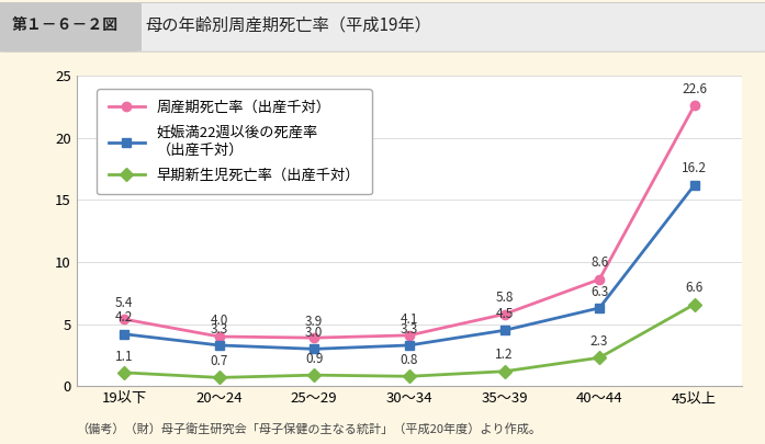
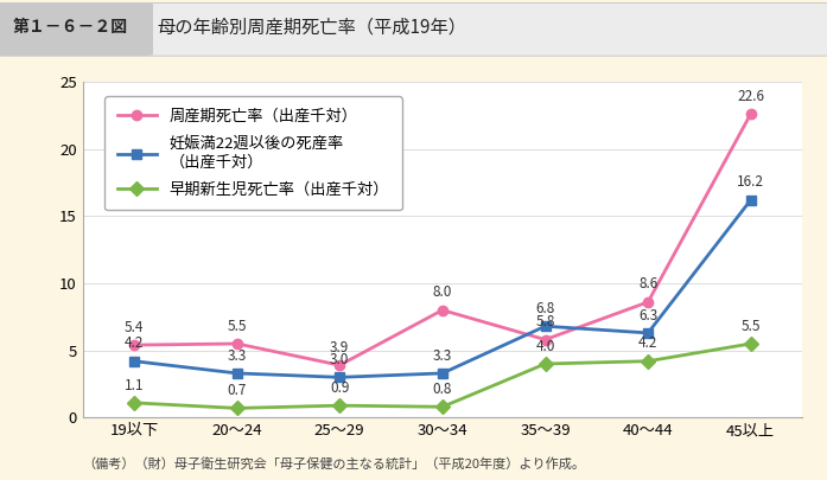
周産期死亡率（出産千対）/20～24: 4.0 -> 5.5
周産期死亡率（出産千対）/30～34: 4.1 -> 8.0
妊娠満22週以後の死産率 （出産千対）/35～39: 4.5 -> 6.8
早期新生児死亡率（出産千対）/35～39: 1.2 -> 4.0
早期新生児死亡率（出産千対）/40～44: 2.3 -> 4.2
早期新生児死亡率（出産千対）/45以上: 6.6 -> 5.5
